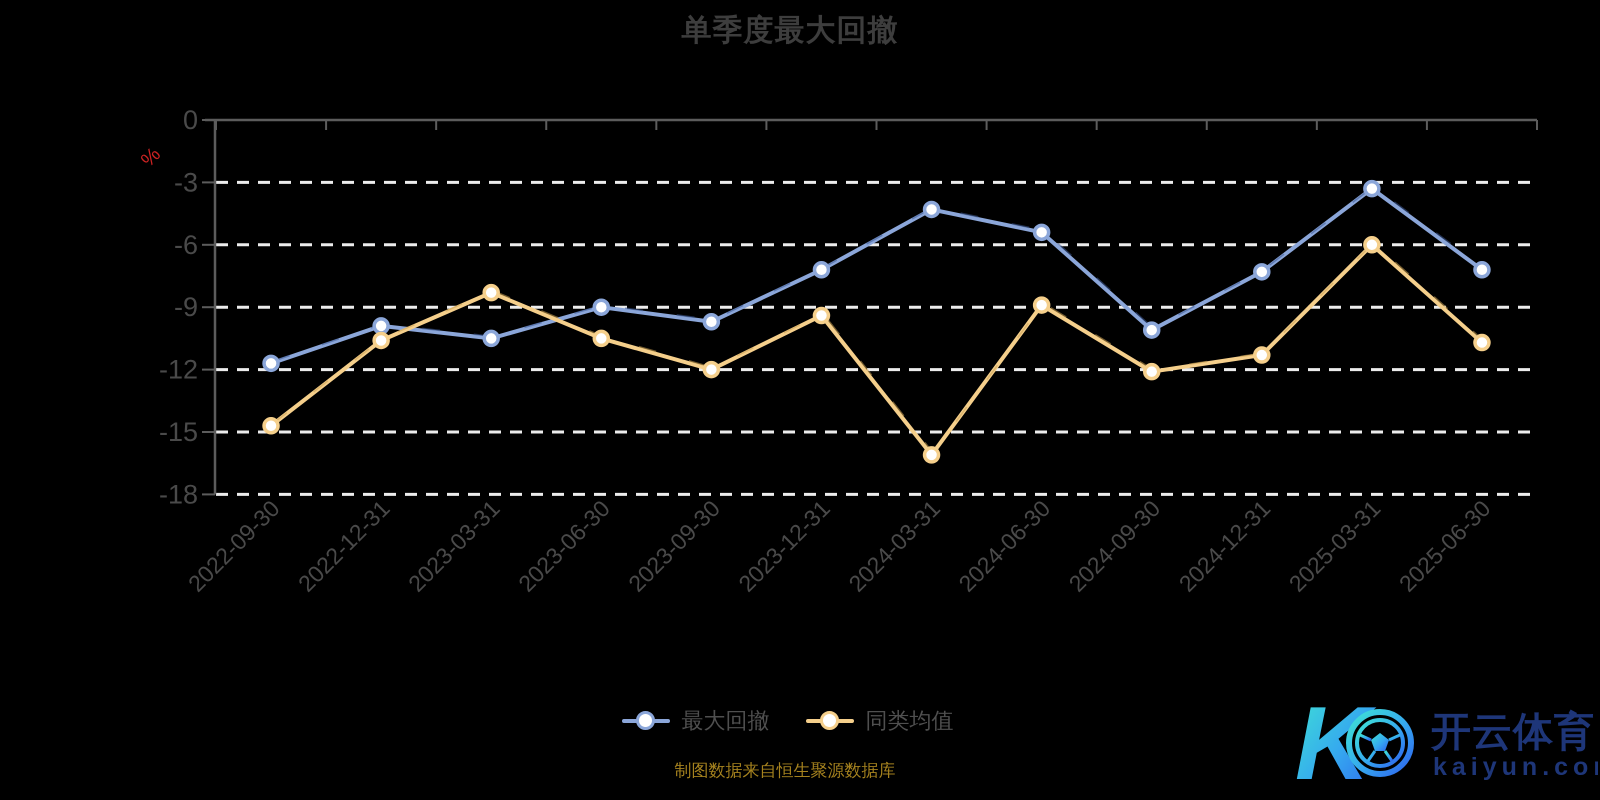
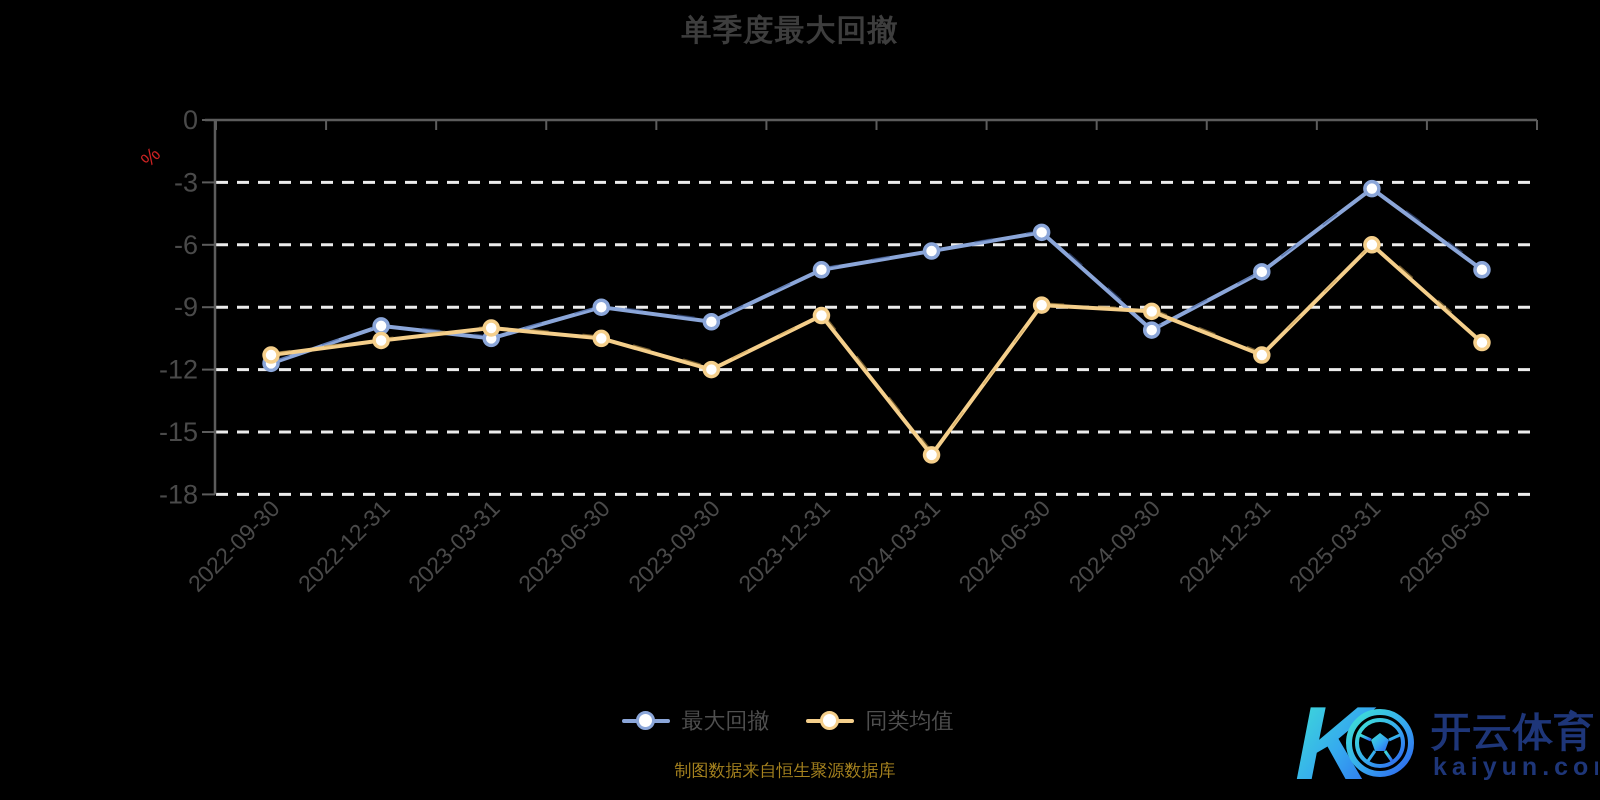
同类均值/2022-09-30: -14.7 -> -11.3
同类均值/2023-03-31: -8.3 -> -10.0
最大回撤/2024-03-31: -4.3 -> -6.3
同类均值/2024-09-30: -12.1 -> -9.2
